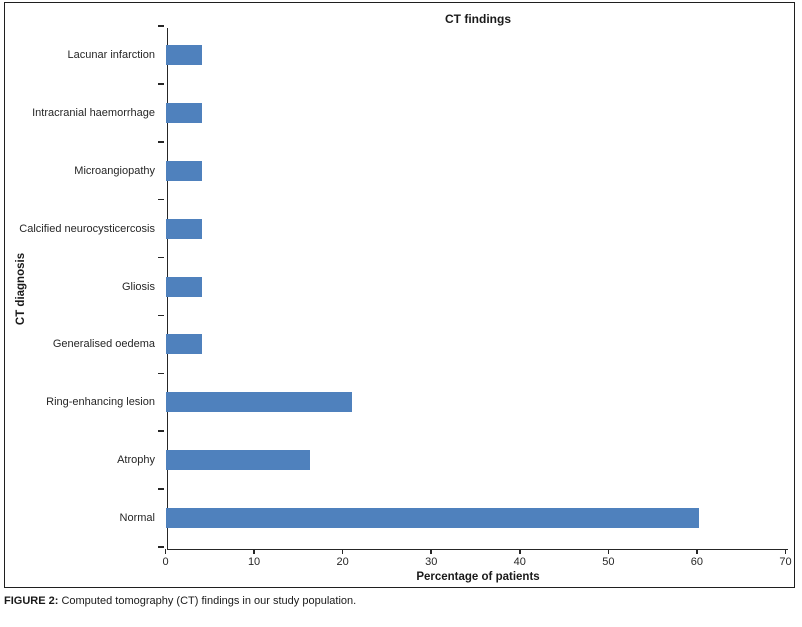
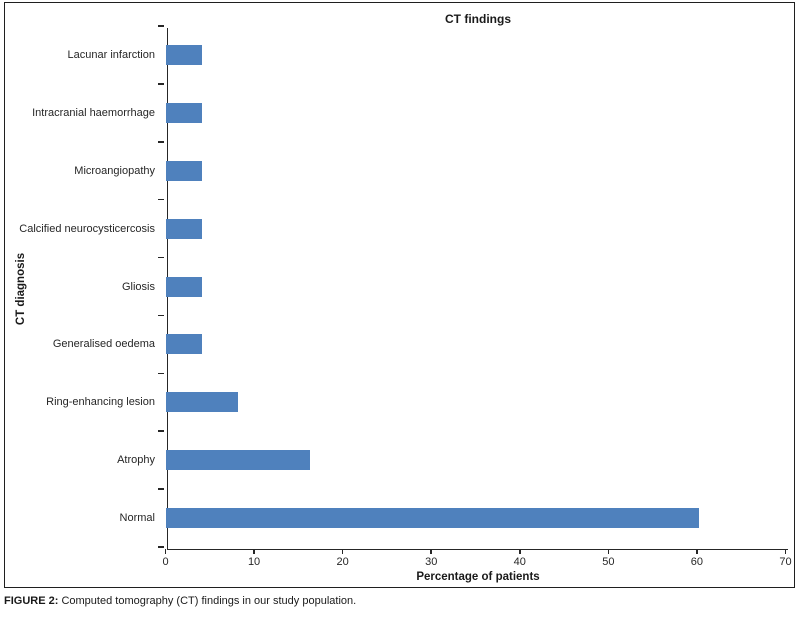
Ring-enhancing lesion: 21 -> 8
